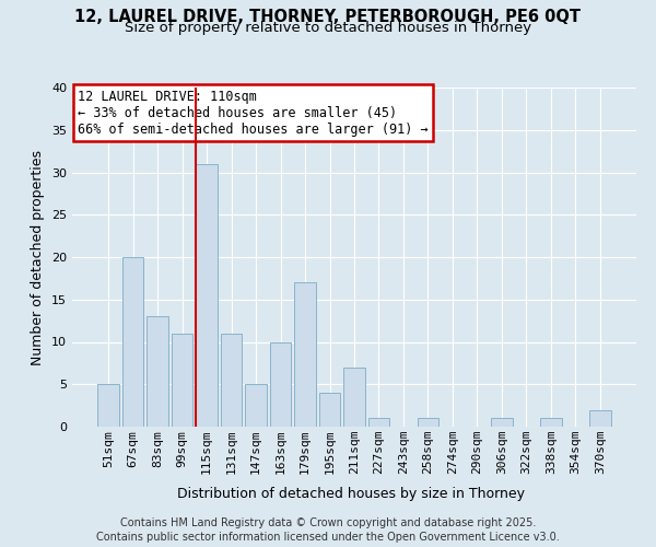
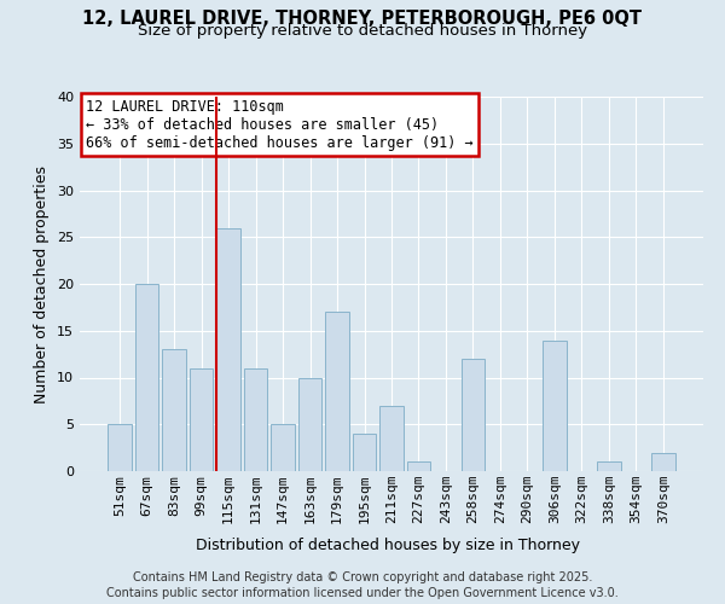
115sqm: 31 -> 26
258sqm: 1 -> 12
306sqm: 1 -> 14
